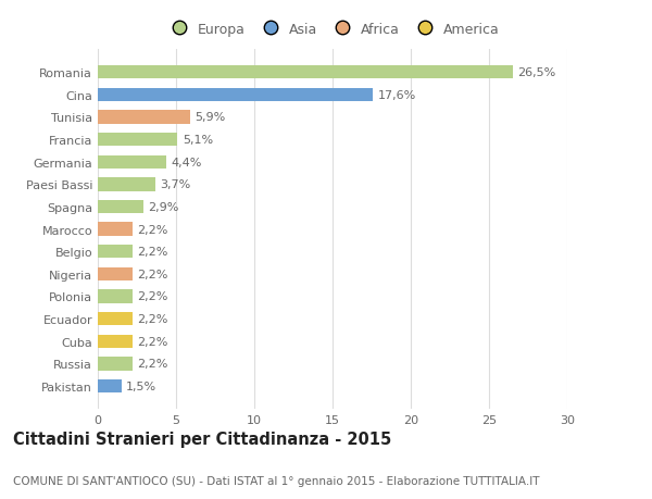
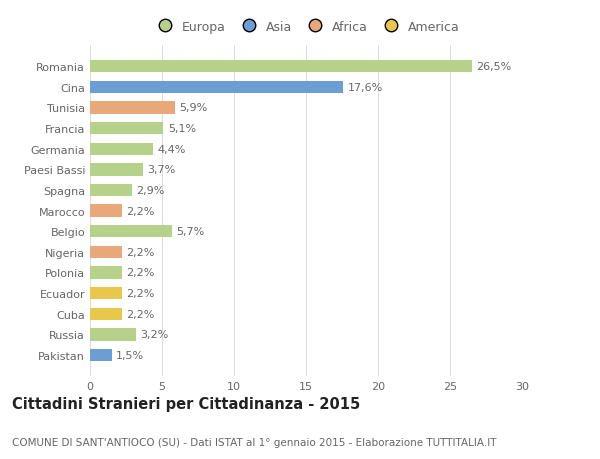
Belgio: 2,2% -> 5,7%
Russia: 2,2% -> 3,2%
